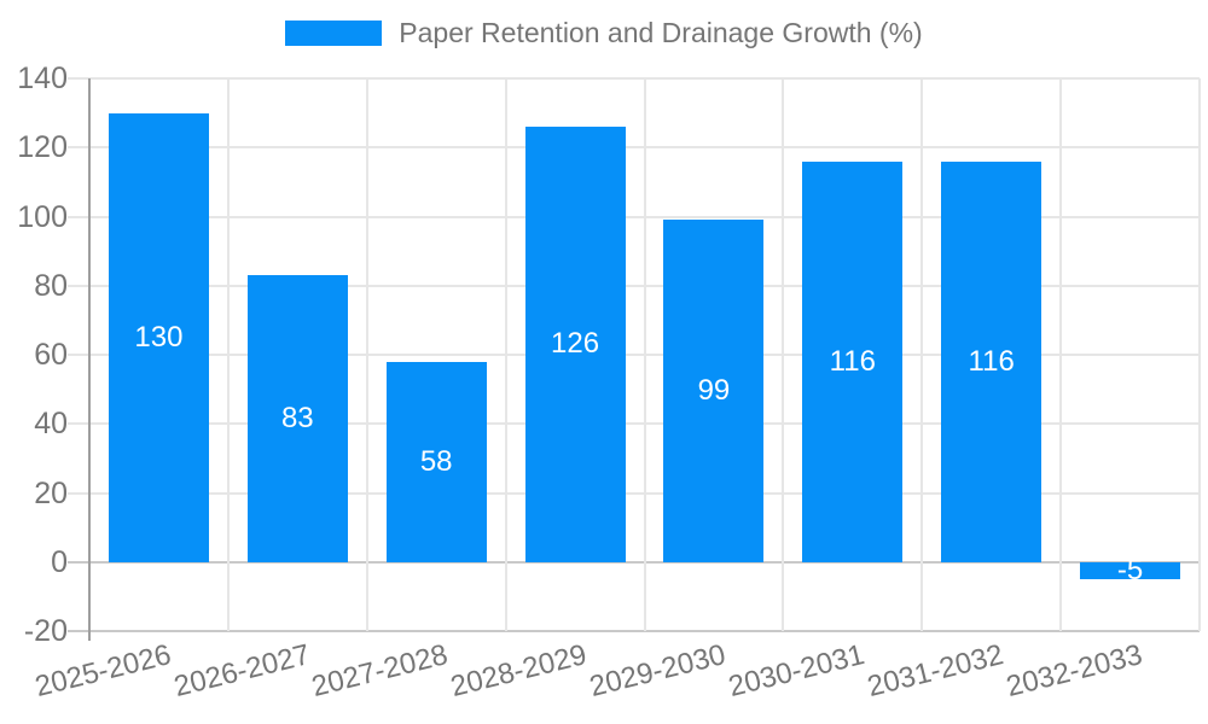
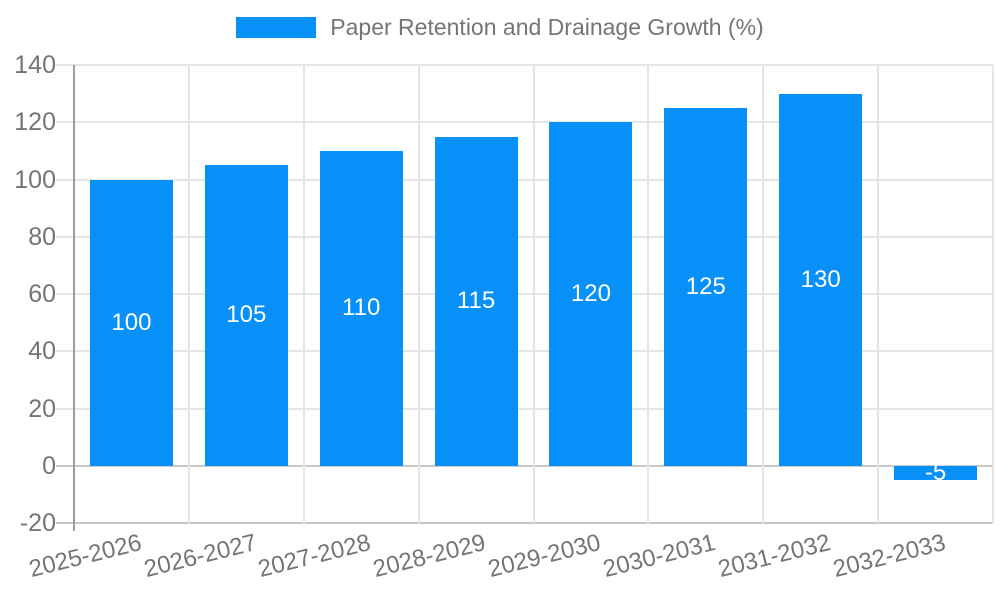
2025-2026: 130 -> 100
2026-2027: 83 -> 105
2027-2028: 58 -> 110
2028-2029: 126 -> 115
2029-2030: 99 -> 120
2030-2031: 116 -> 125
2031-2032: 116 -> 130
